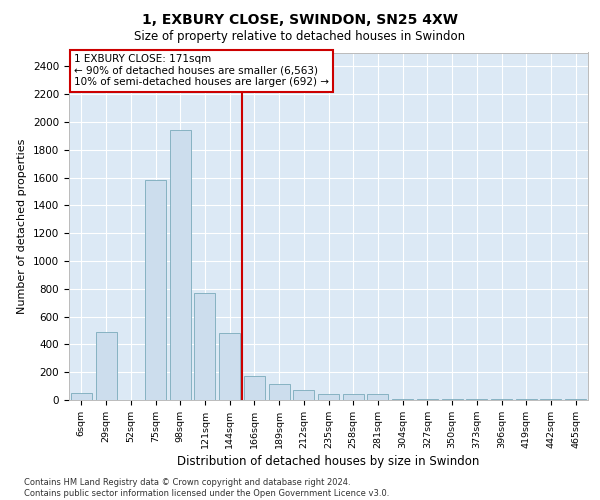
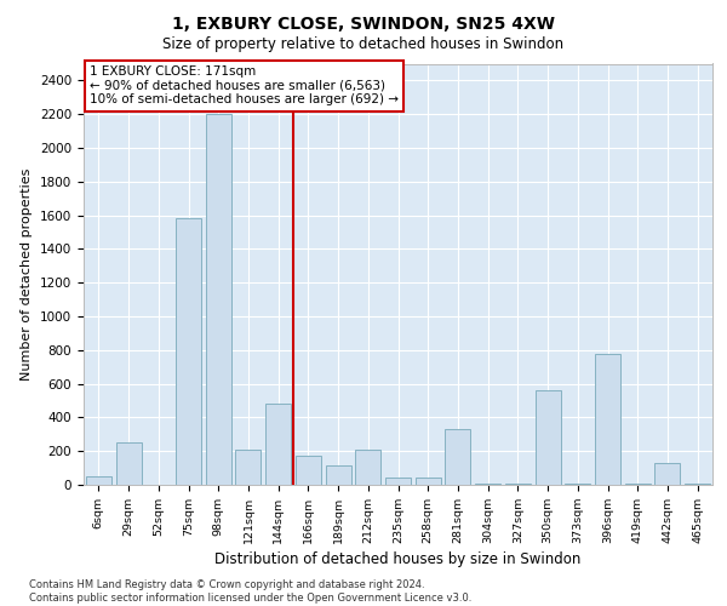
29sqm: 490 -> 250
98sqm: 1940 -> 2200
121sqm: 770 -> 210
212sqm: 70 -> 210
281sqm: 40 -> 330
350sqm: 0 -> 560
396sqm: 0 -> 780
442sqm: 0 -> 130
